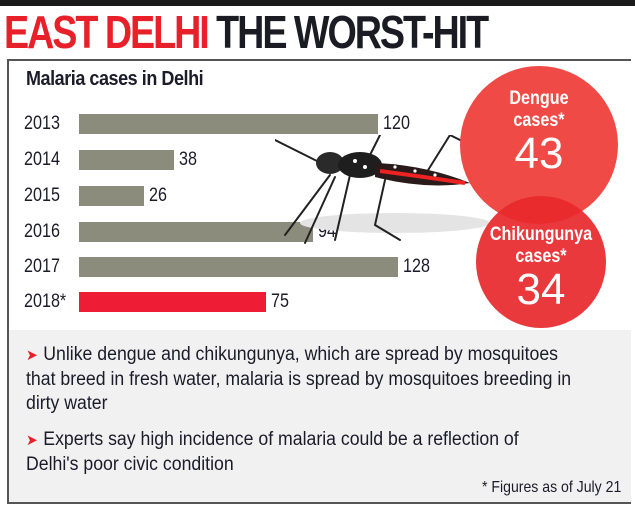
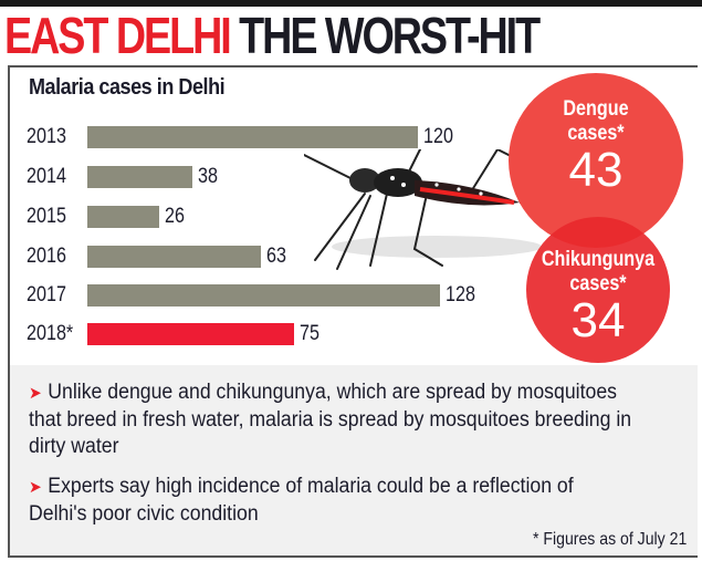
2016: 94 -> 63
